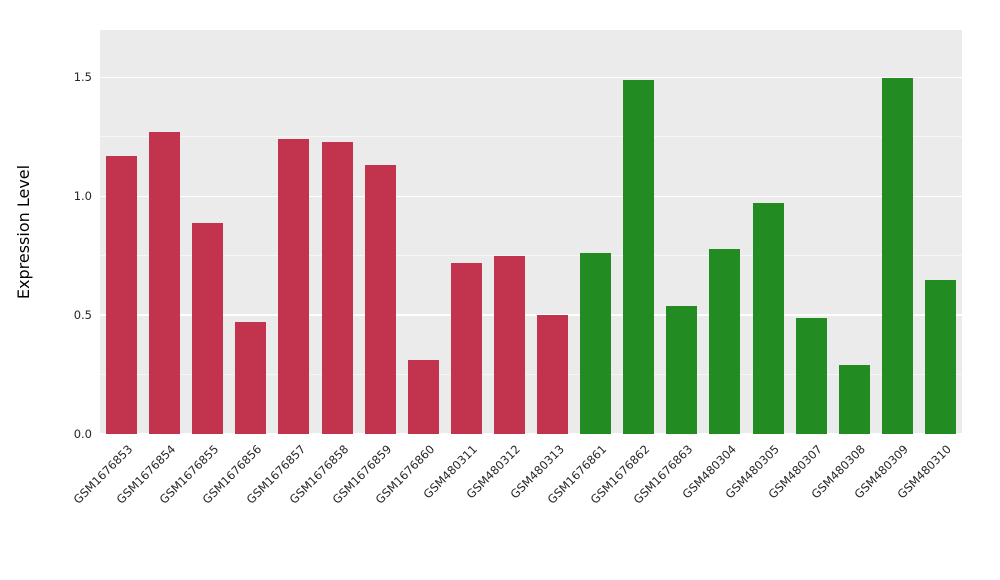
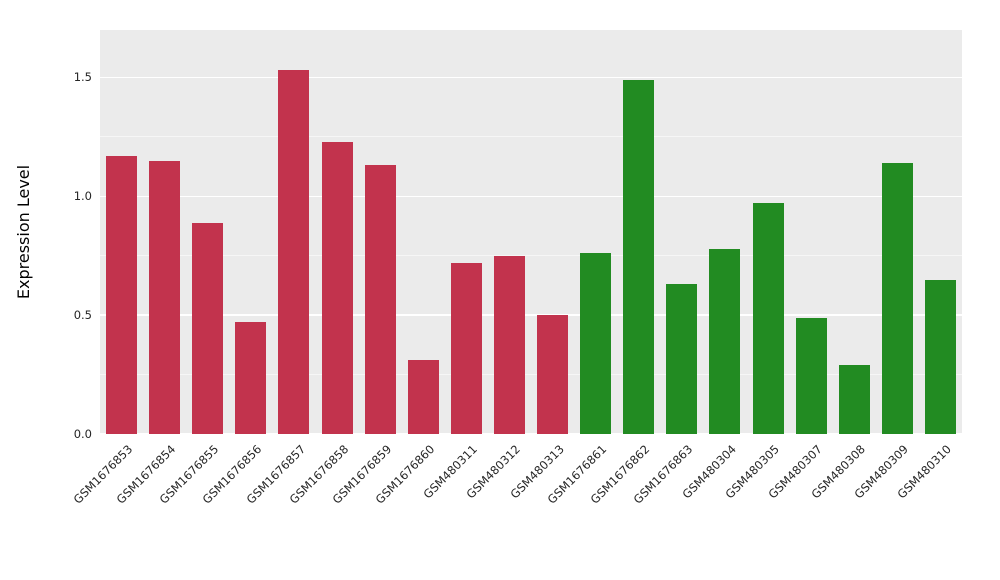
GSM1676854: 1.27 -> 1.15
GSM1676857: 1.24 -> 1.53
GSM1676863: 0.54 -> 0.63
GSM480309: 1.50 -> 1.14
